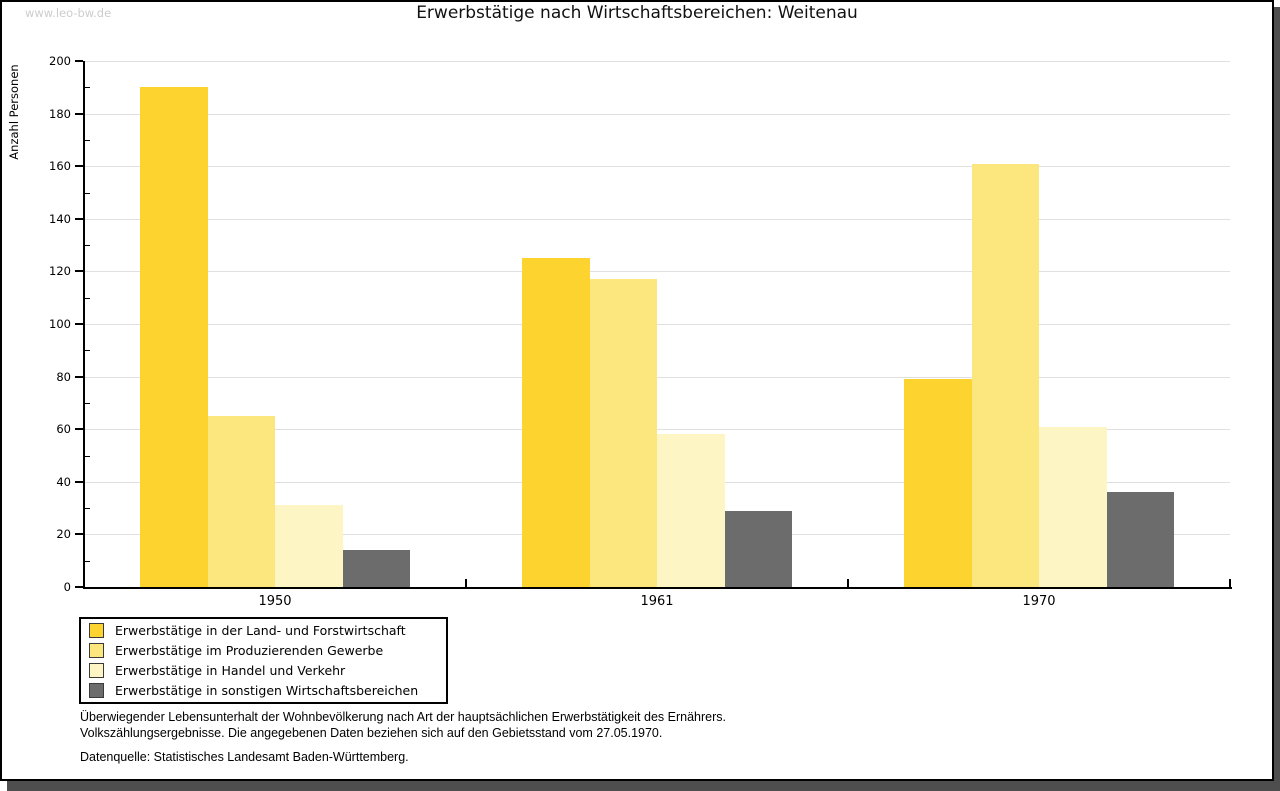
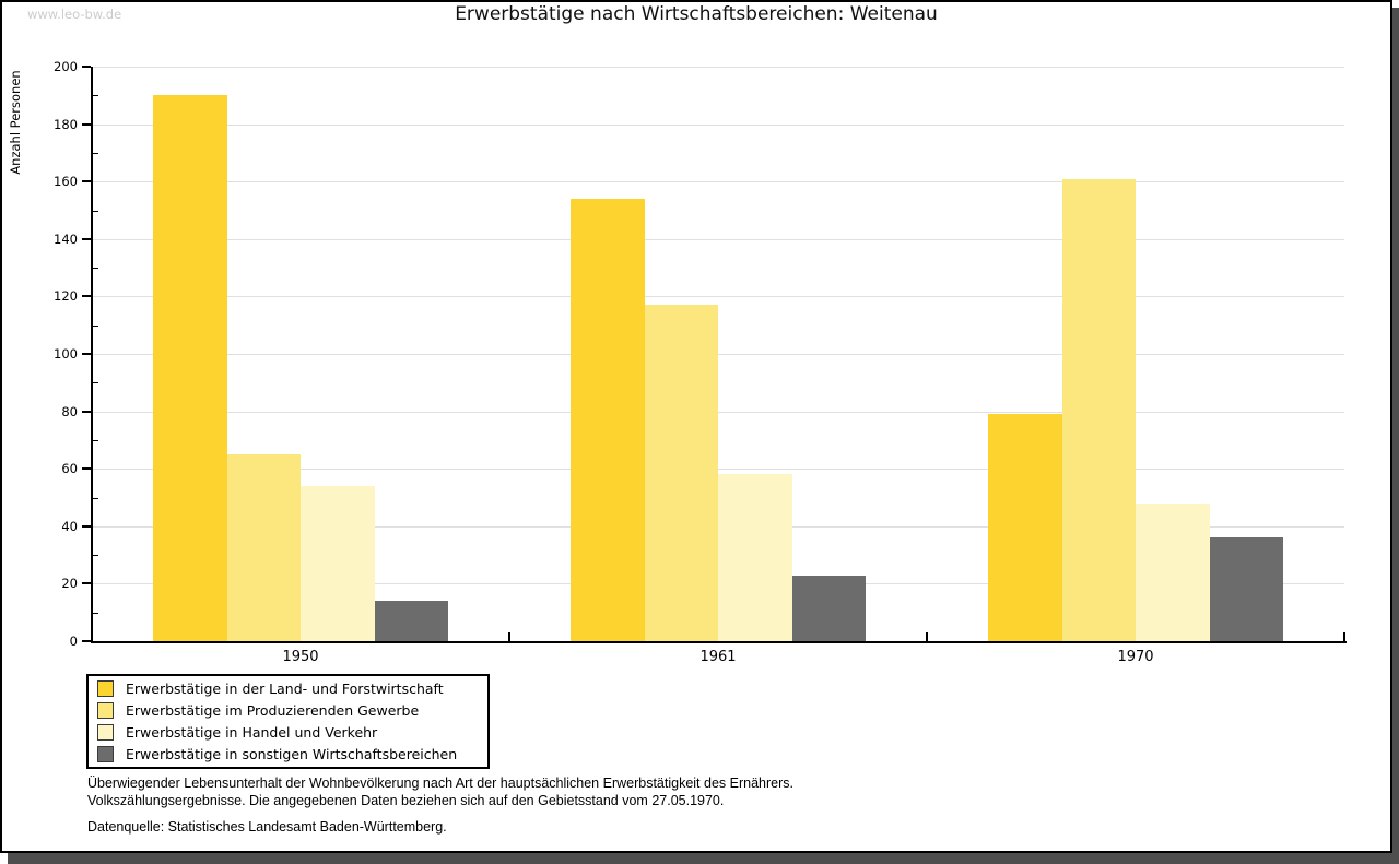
Erwerbstätige in Handel und Verkehr/1950: 31 -> 54
Erwerbstätige in der Land- und Forstwirtschaft/1961: 125 -> 154
Erwerbstätige in sonstigen Wirtschaftsbereichen/1961: 29 -> 23
Erwerbstätige in Handel und Verkehr/1970: 61 -> 48
